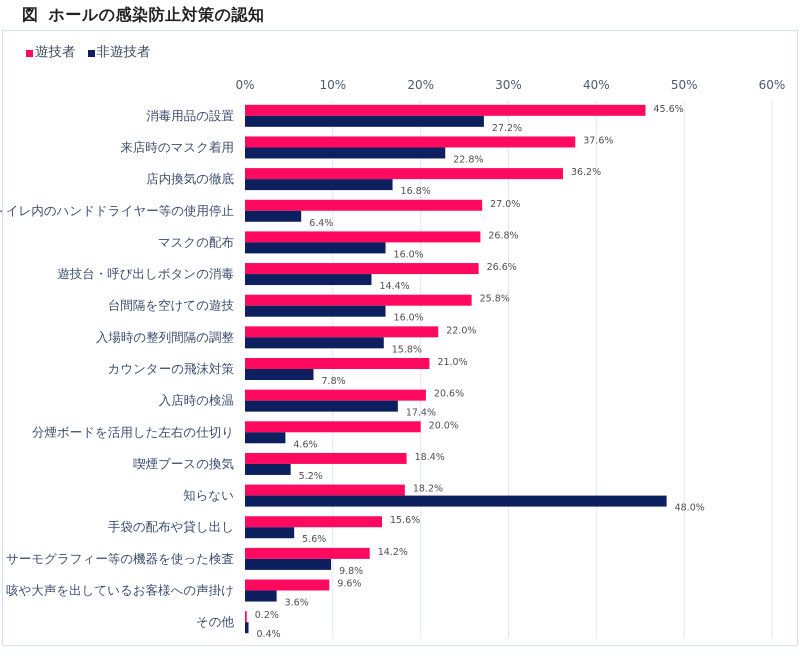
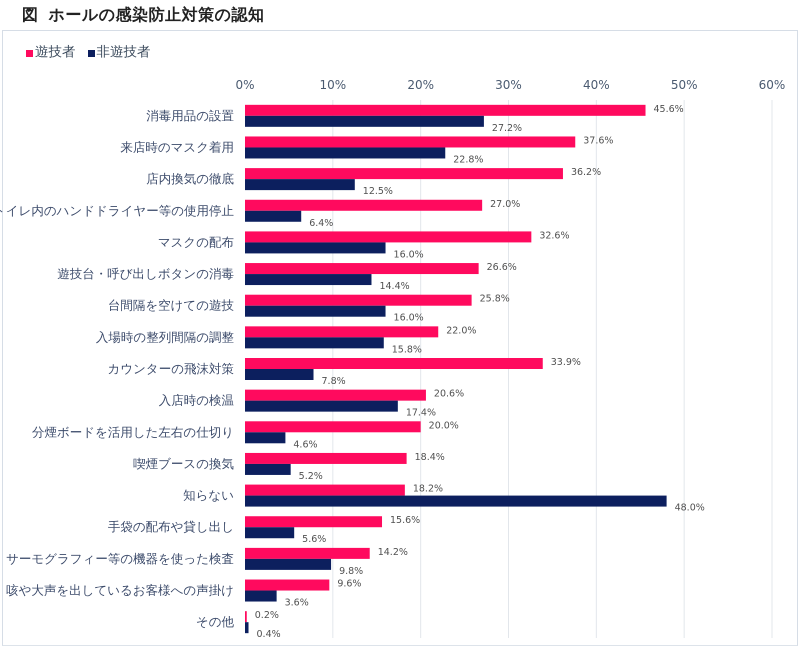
非遊技者/店内換気の徹底: 16.8% -> 12.5%
遊技者/マスクの配布: 26.8% -> 32.6%
遊技者/カウンターの飛沫対策: 21.0% -> 33.9%
